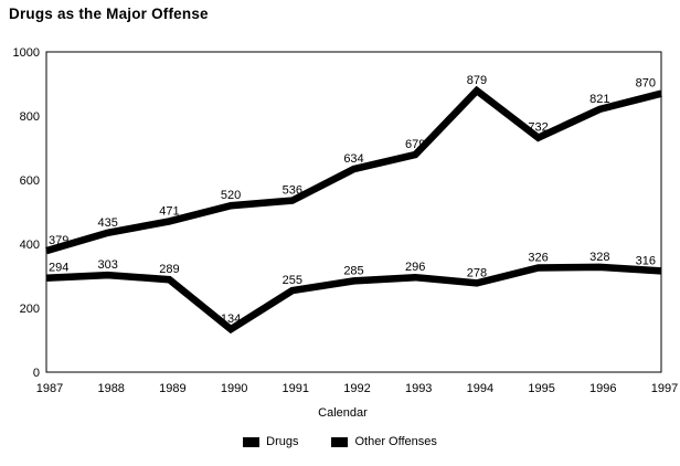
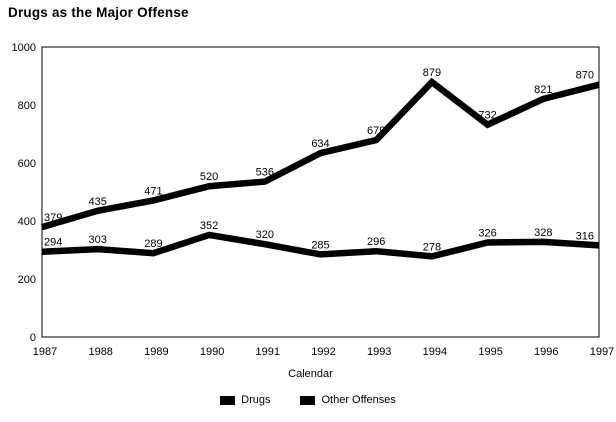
Drugs/1990: 134 -> 352
Drugs/1991: 255 -> 320
